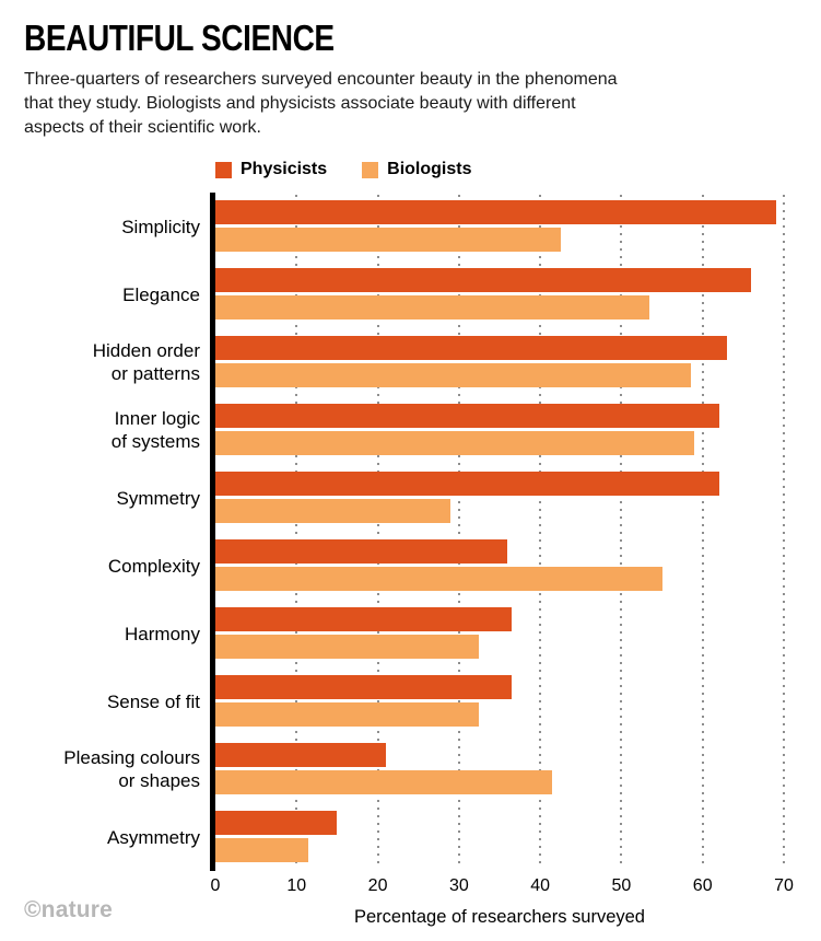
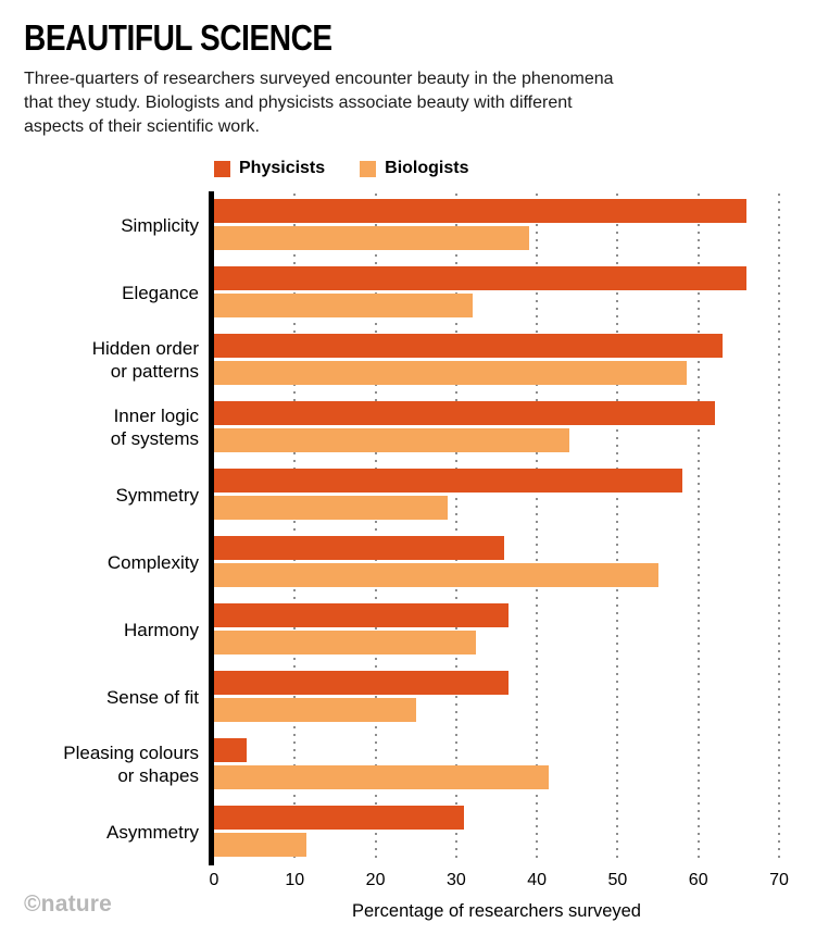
Physicists/Simplicity: 69 -> 66
Biologists/Simplicity: 42 -> 39
Biologists/Elegance: 54 -> 32
Biologists/Inner logic of systems: 59 -> 44
Physicists/Symmetry: 62 -> 58
Biologists/Sense of fit: 32 -> 25
Physicists/Pleasing colours or shapes: 21 -> 4
Physicists/Asymmetry: 15 -> 31
